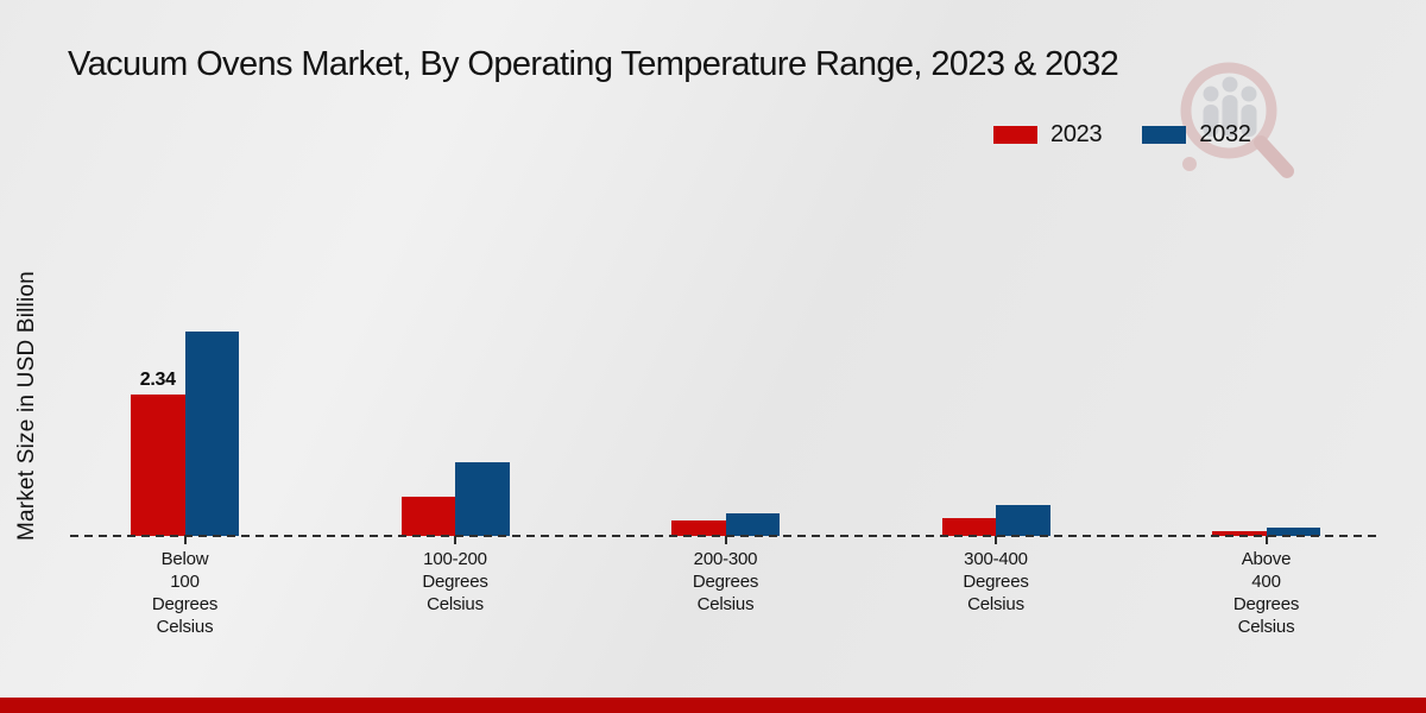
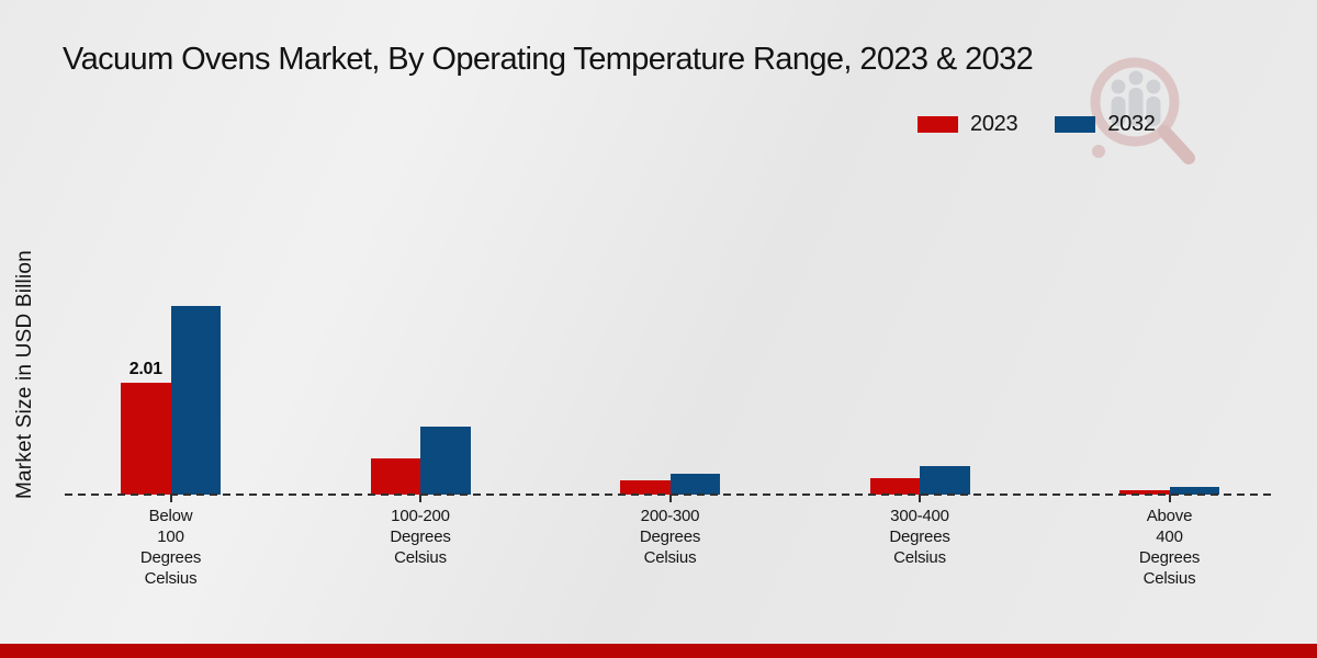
2023/Below 100 Degrees Celsius: 2.34 -> 2.01
